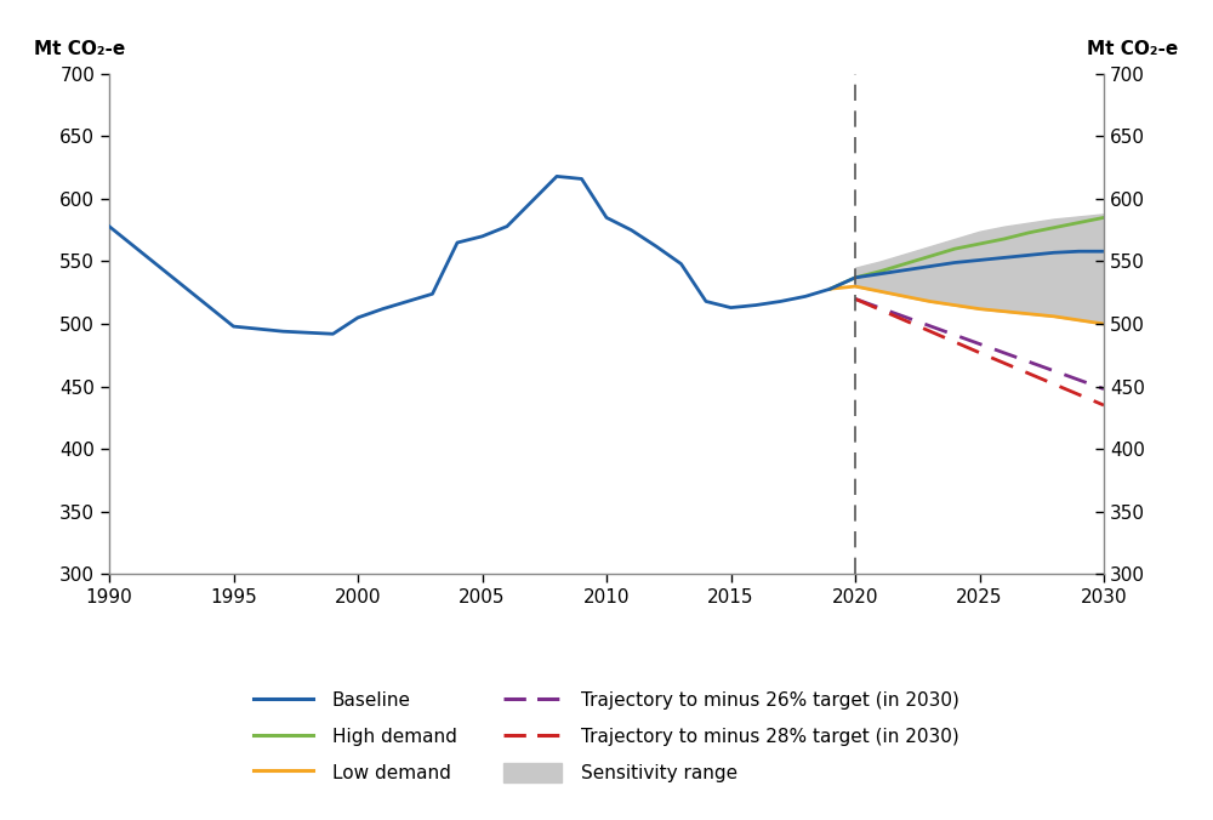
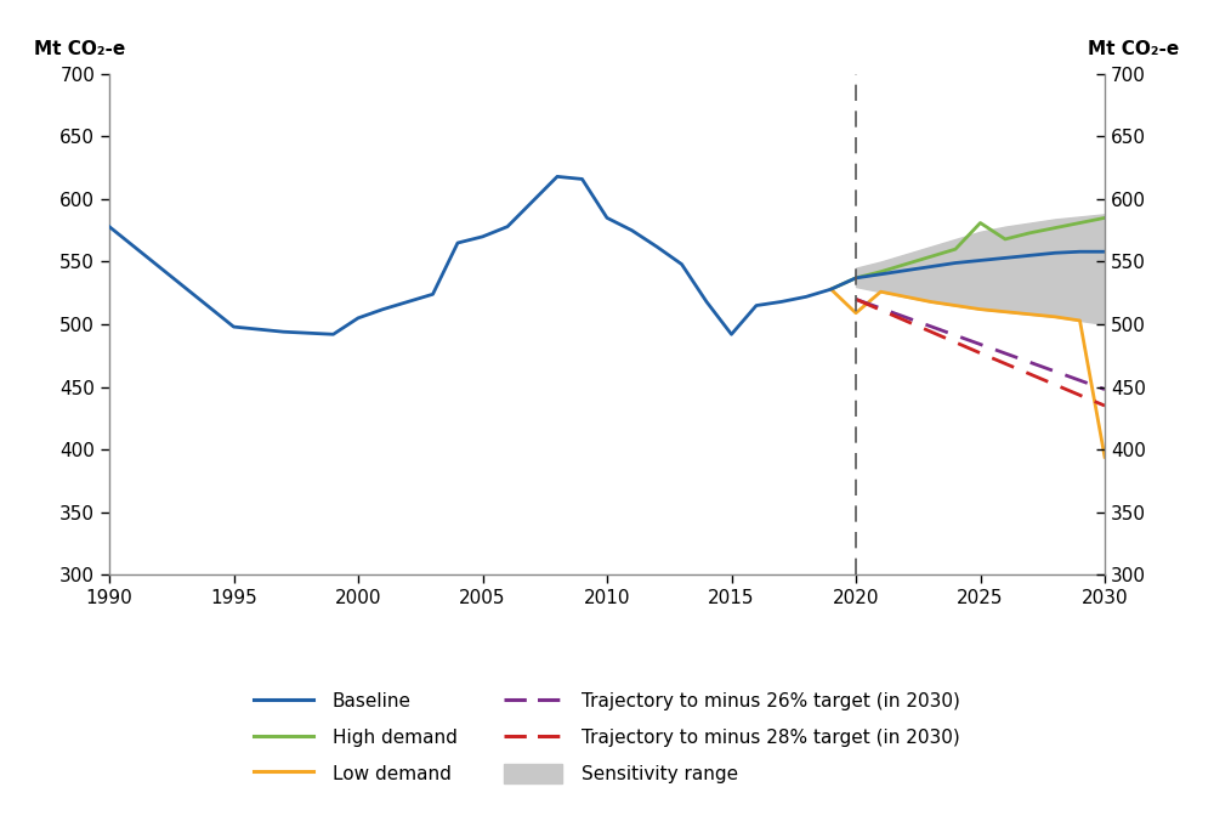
Baseline/2015: 513 -> 492
Low demand/2020: 530 -> 509
High demand/2025: 564 -> 581
Low demand/2030: 500 -> 394
